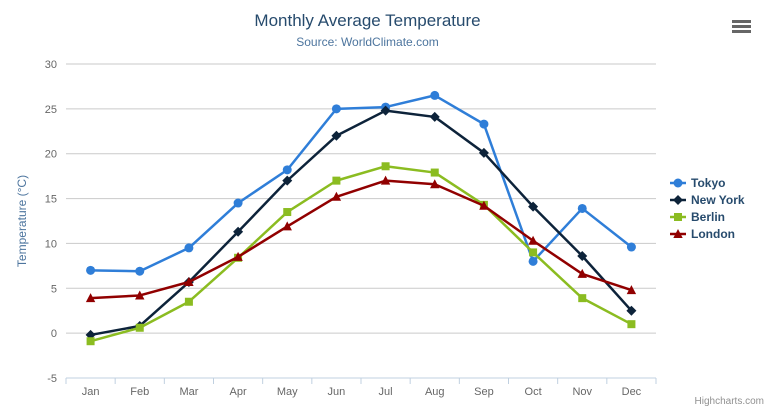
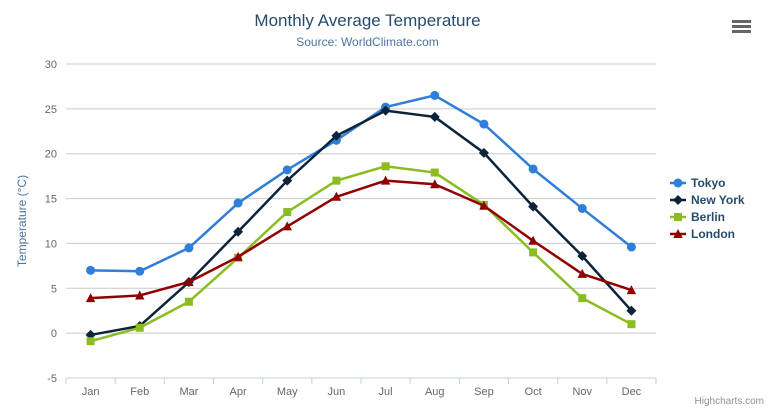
Tokyo/Jun: 25 -> 22
Tokyo/Oct: 8 -> 18
